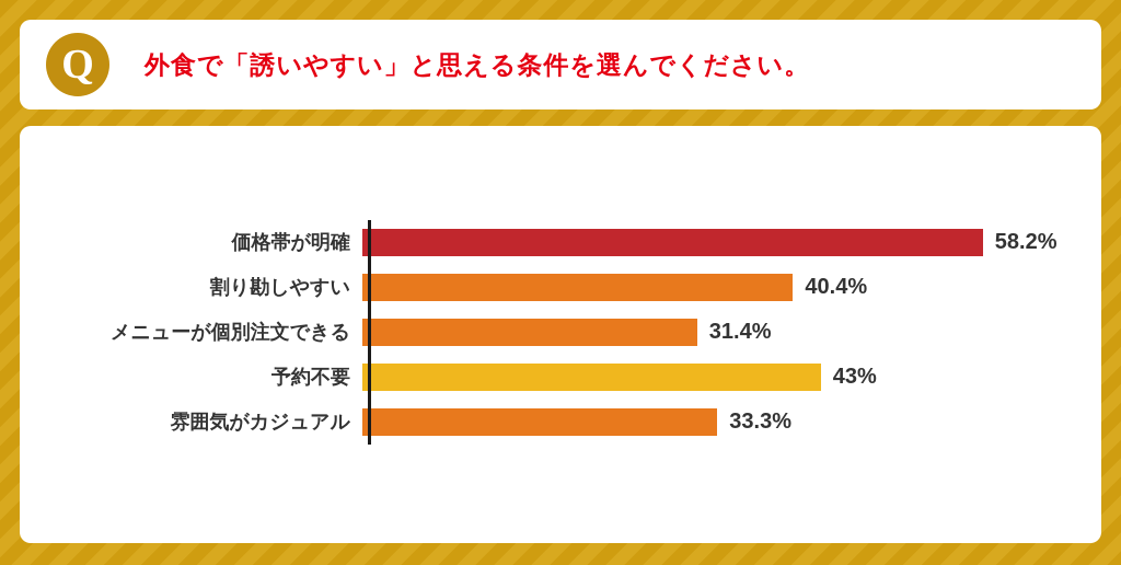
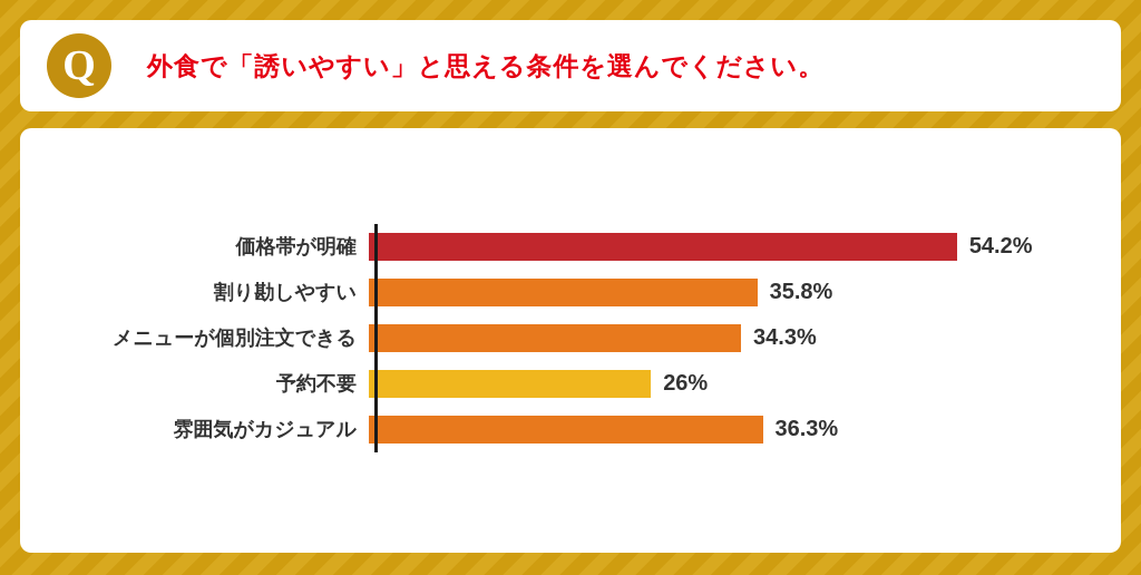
価格帯が明確: 58.2% -> 54.2%
割り勘しやすい: 40.4% -> 35.8%
メニューが個別注文できる: 31.4% -> 34.3%
予約不要: 43% -> 26%
雰囲気がカジュアル: 33.3% -> 36.3%
